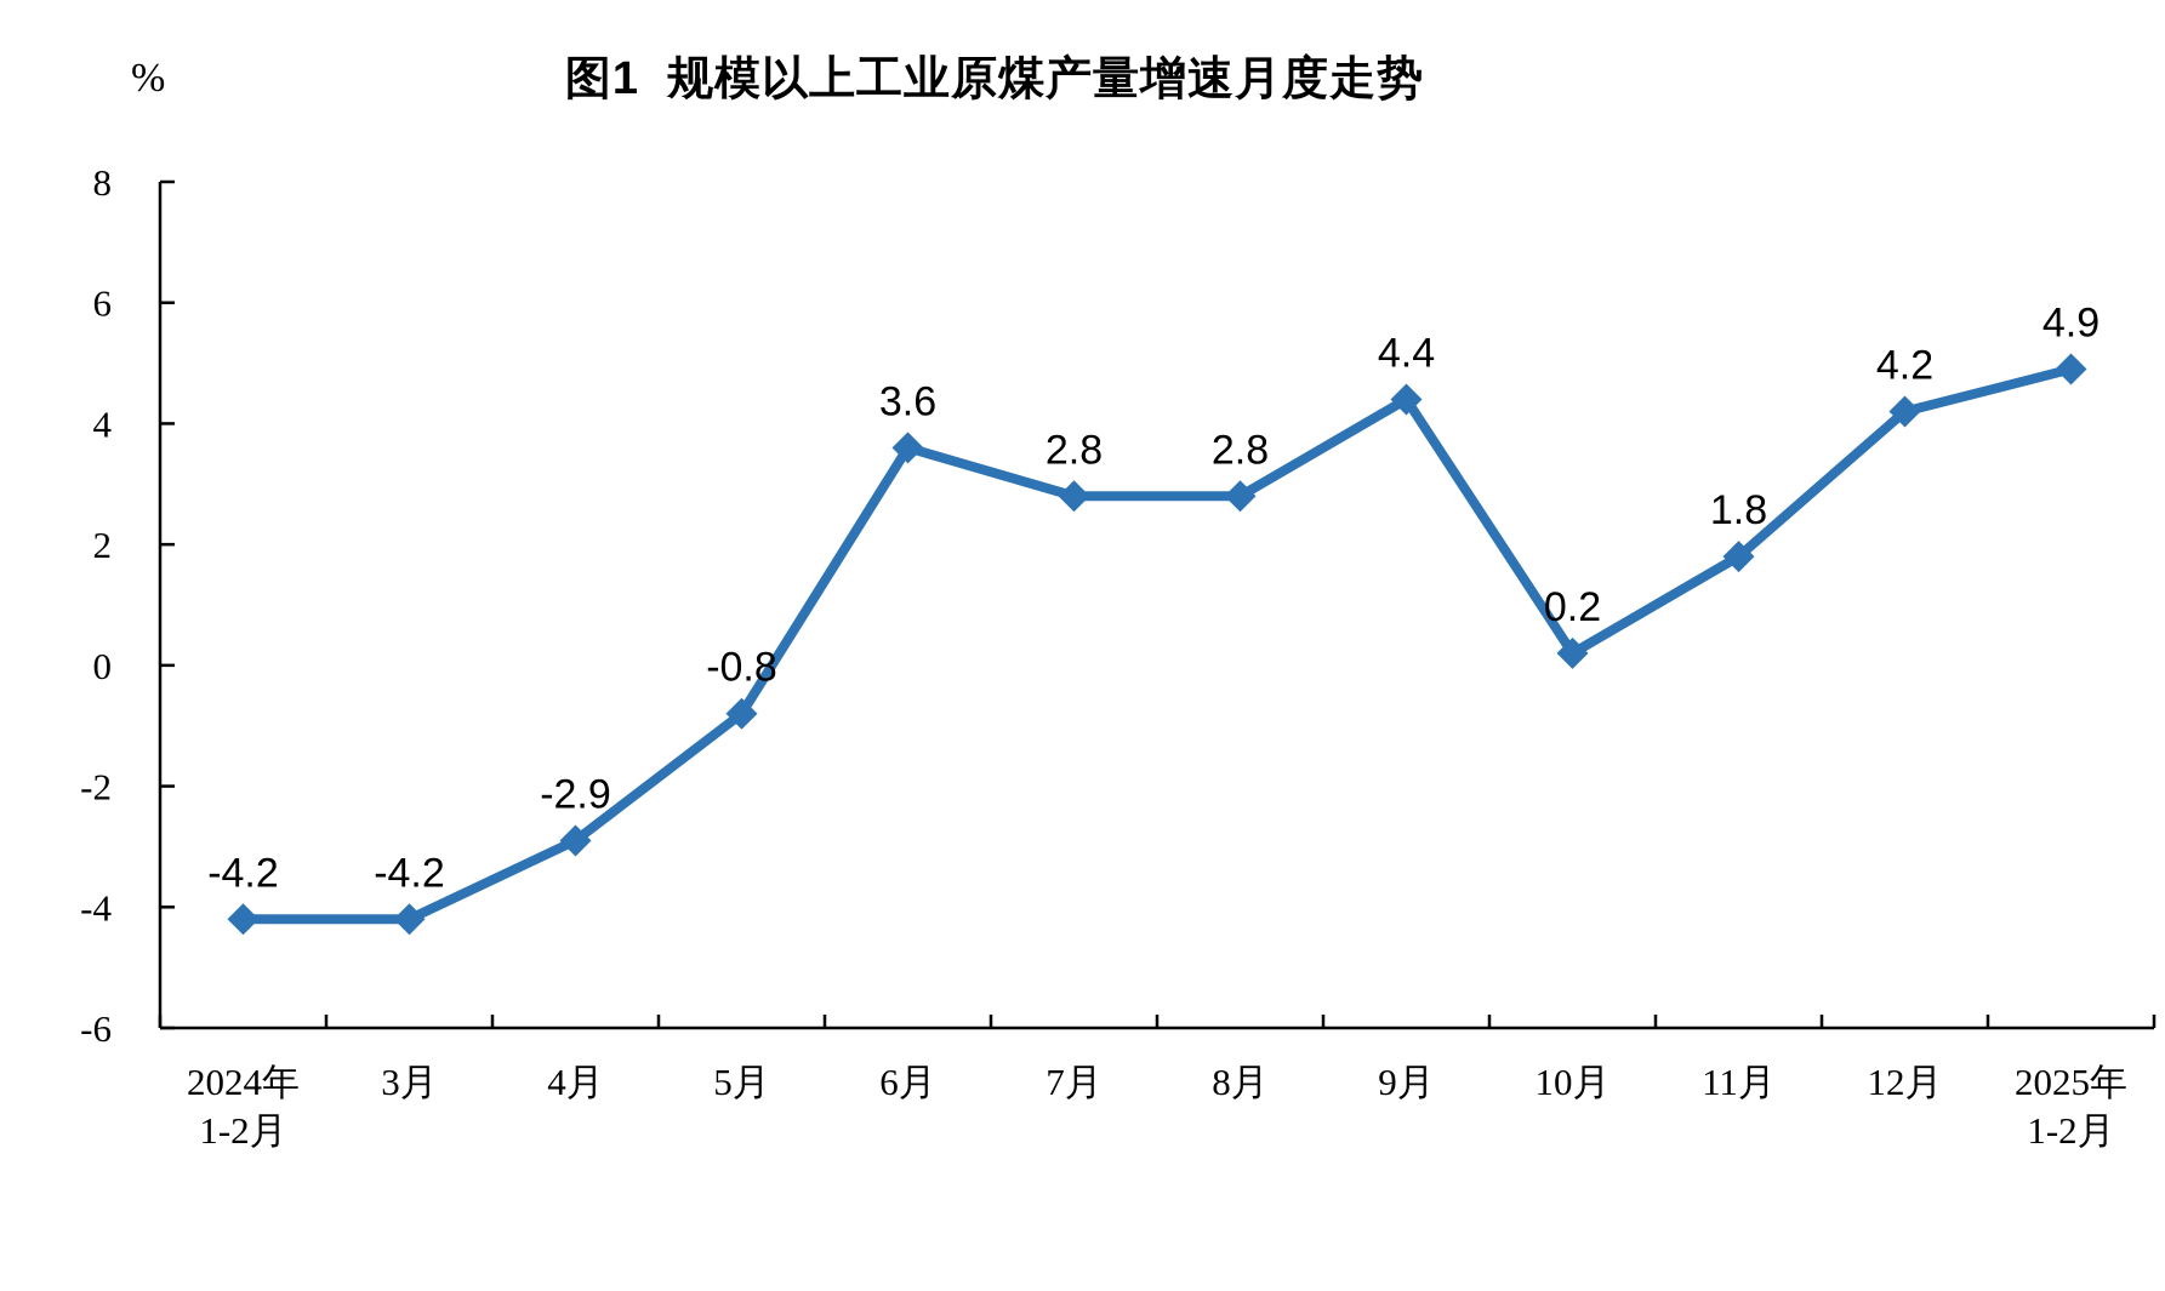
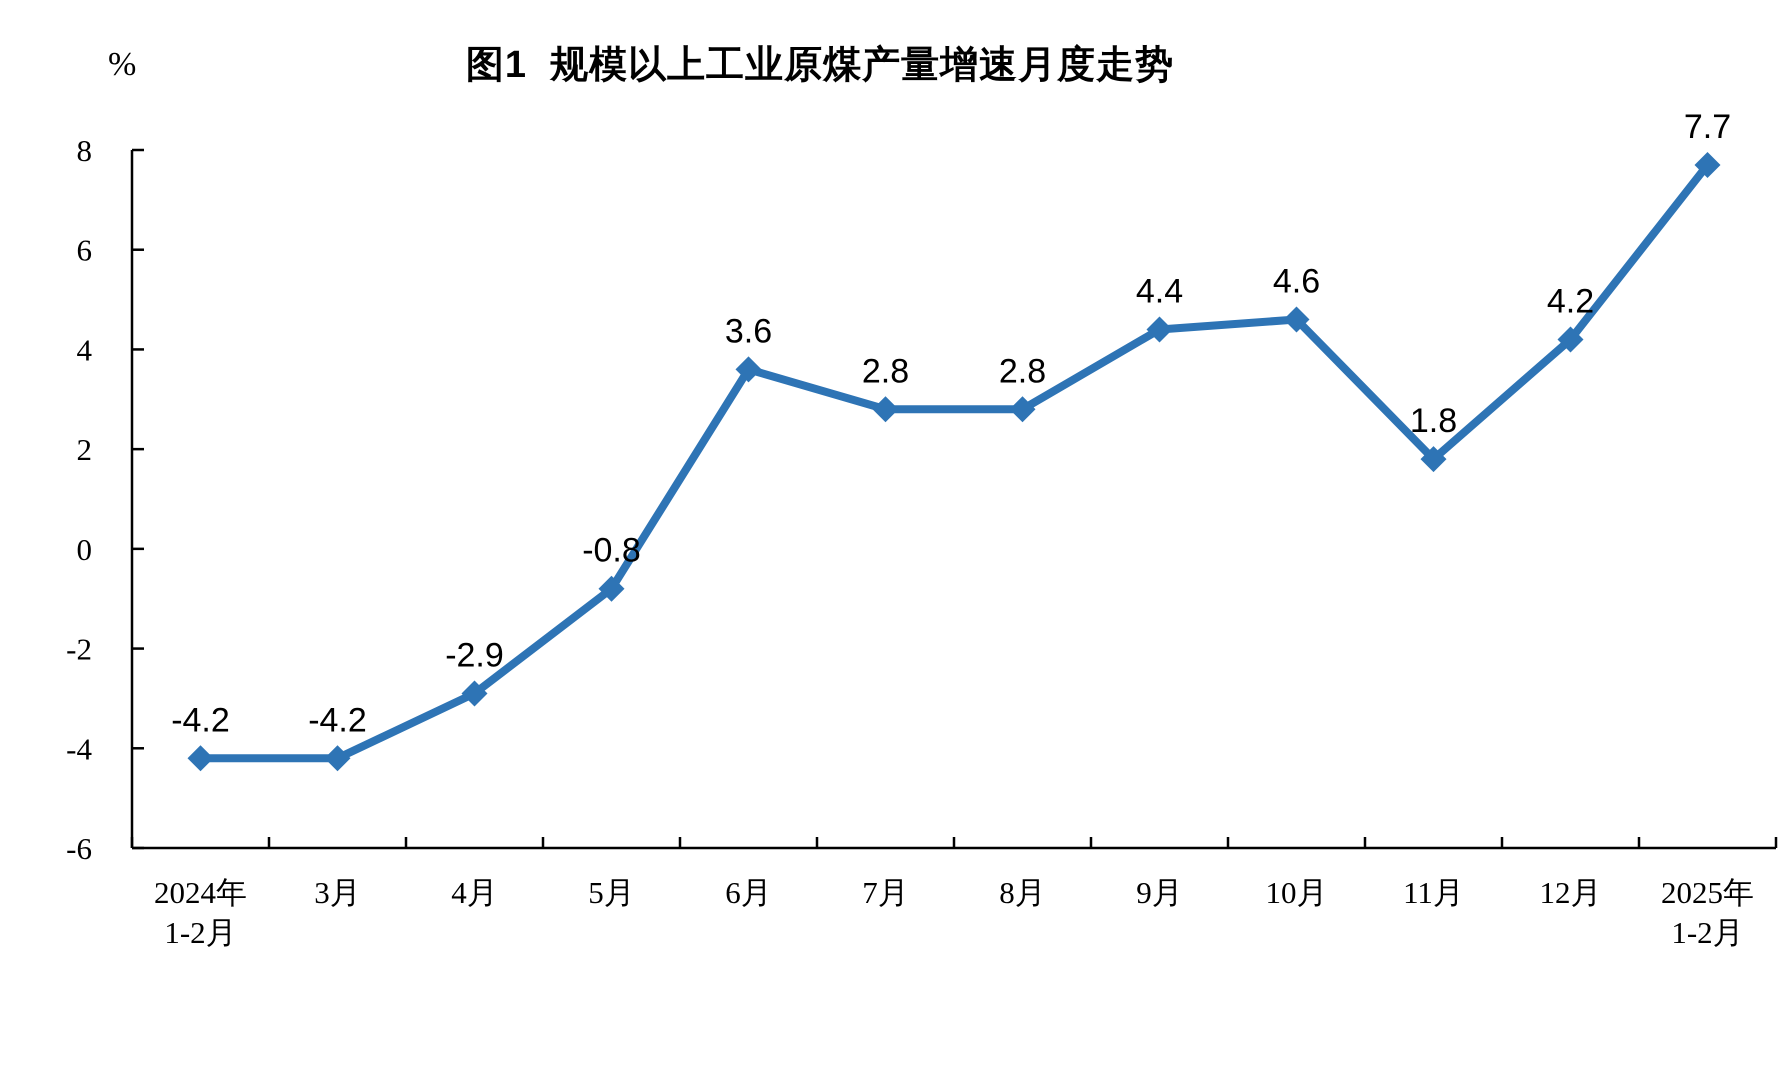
10月: 0.2 -> 4.6
2025年 1-2月: 4.9 -> 7.7
